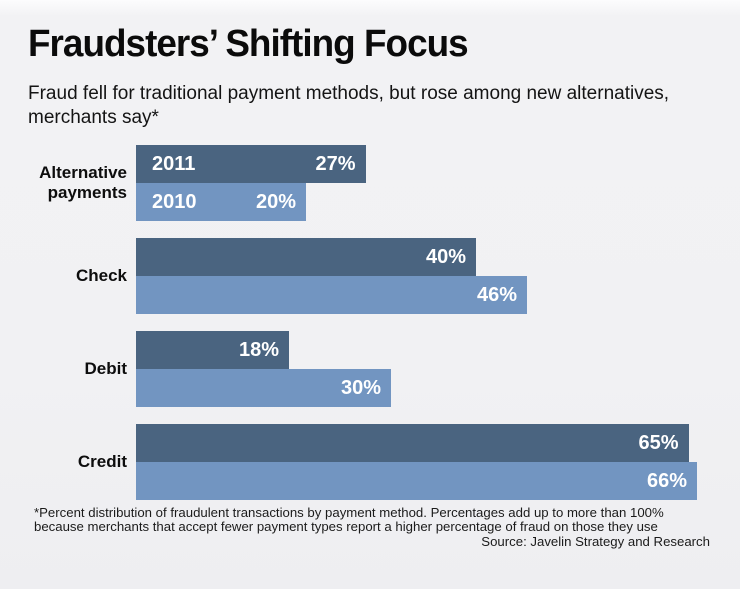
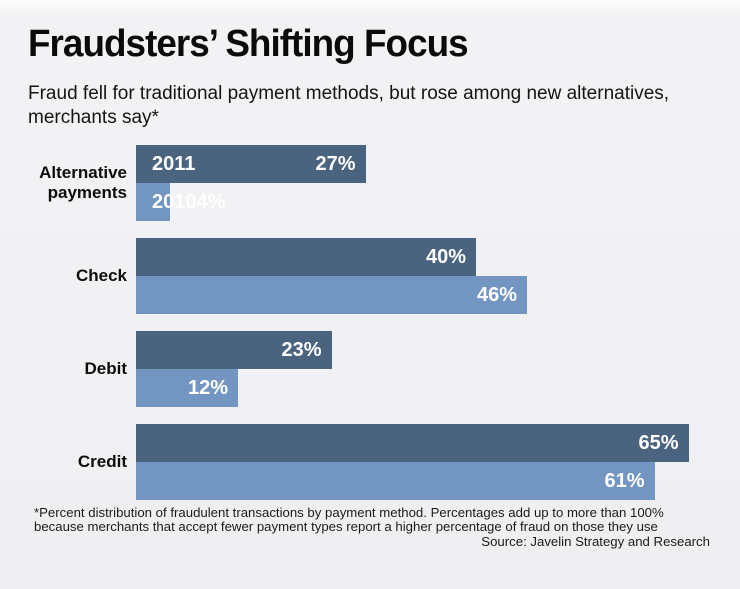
2010/Alternative payments: 20% -> 4%
2011/Debit: 18% -> 23%
2010/Debit: 30% -> 12%
2010/Credit: 66% -> 61%
